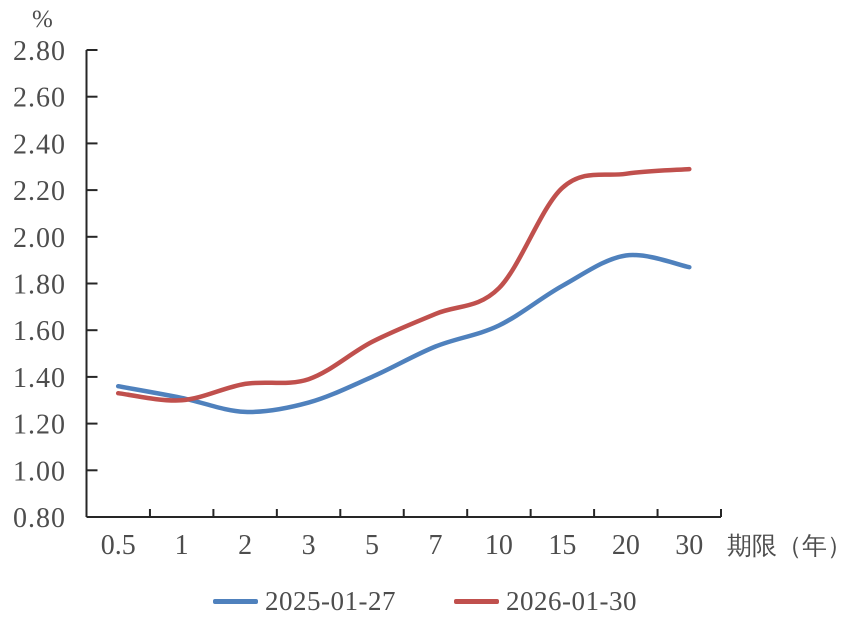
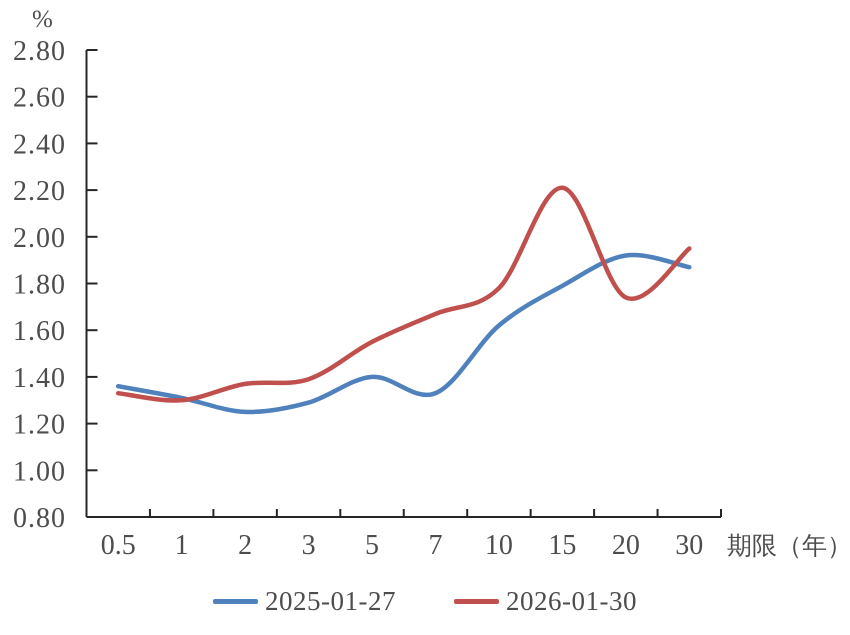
2025-01-27/7: 1.53 -> 1.33
2026-01-30/20: 2.27 -> 1.74
2026-01-30/30: 2.29 -> 1.95
